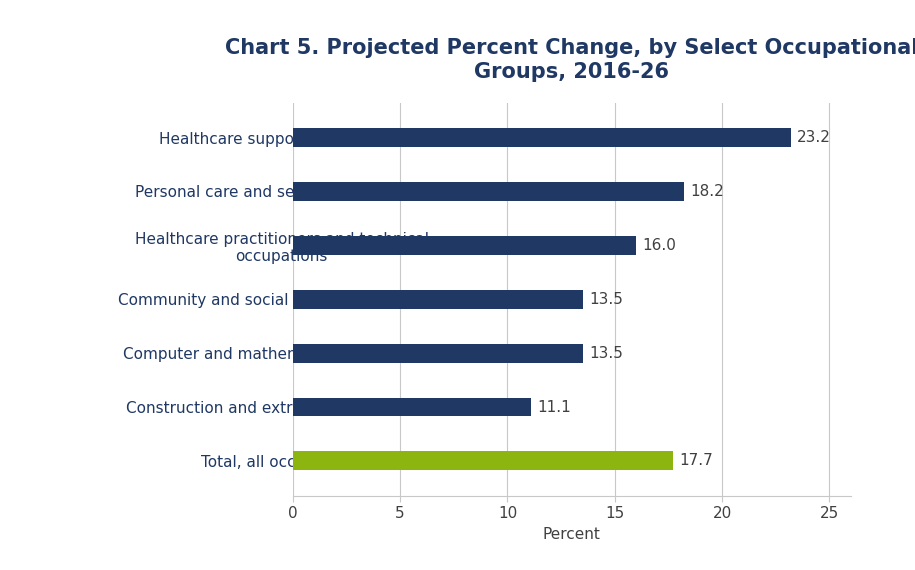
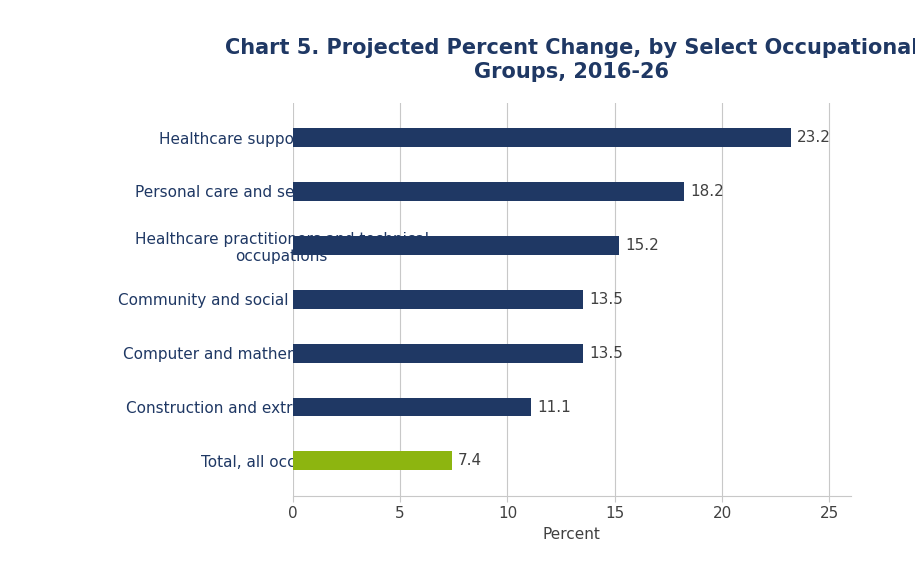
Healthcare practitioners and technical occupations: 16.0 -> 15.2
Total, all occupations: 17.7 -> 7.4
